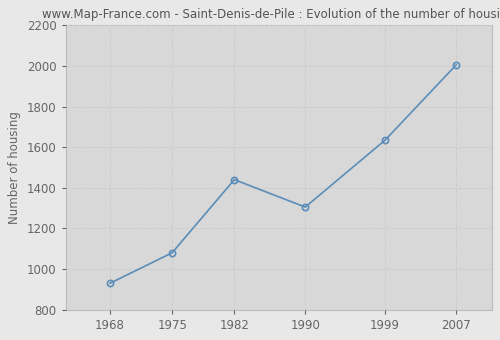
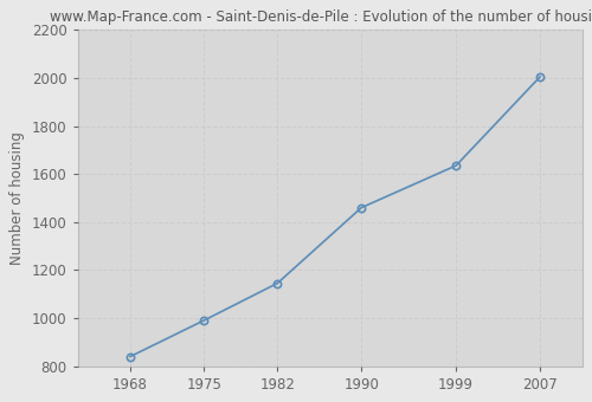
1968: 930 -> 840
1975: 1080 -> 990
1982: 1440 -> 1145
1990: 1305 -> 1460
